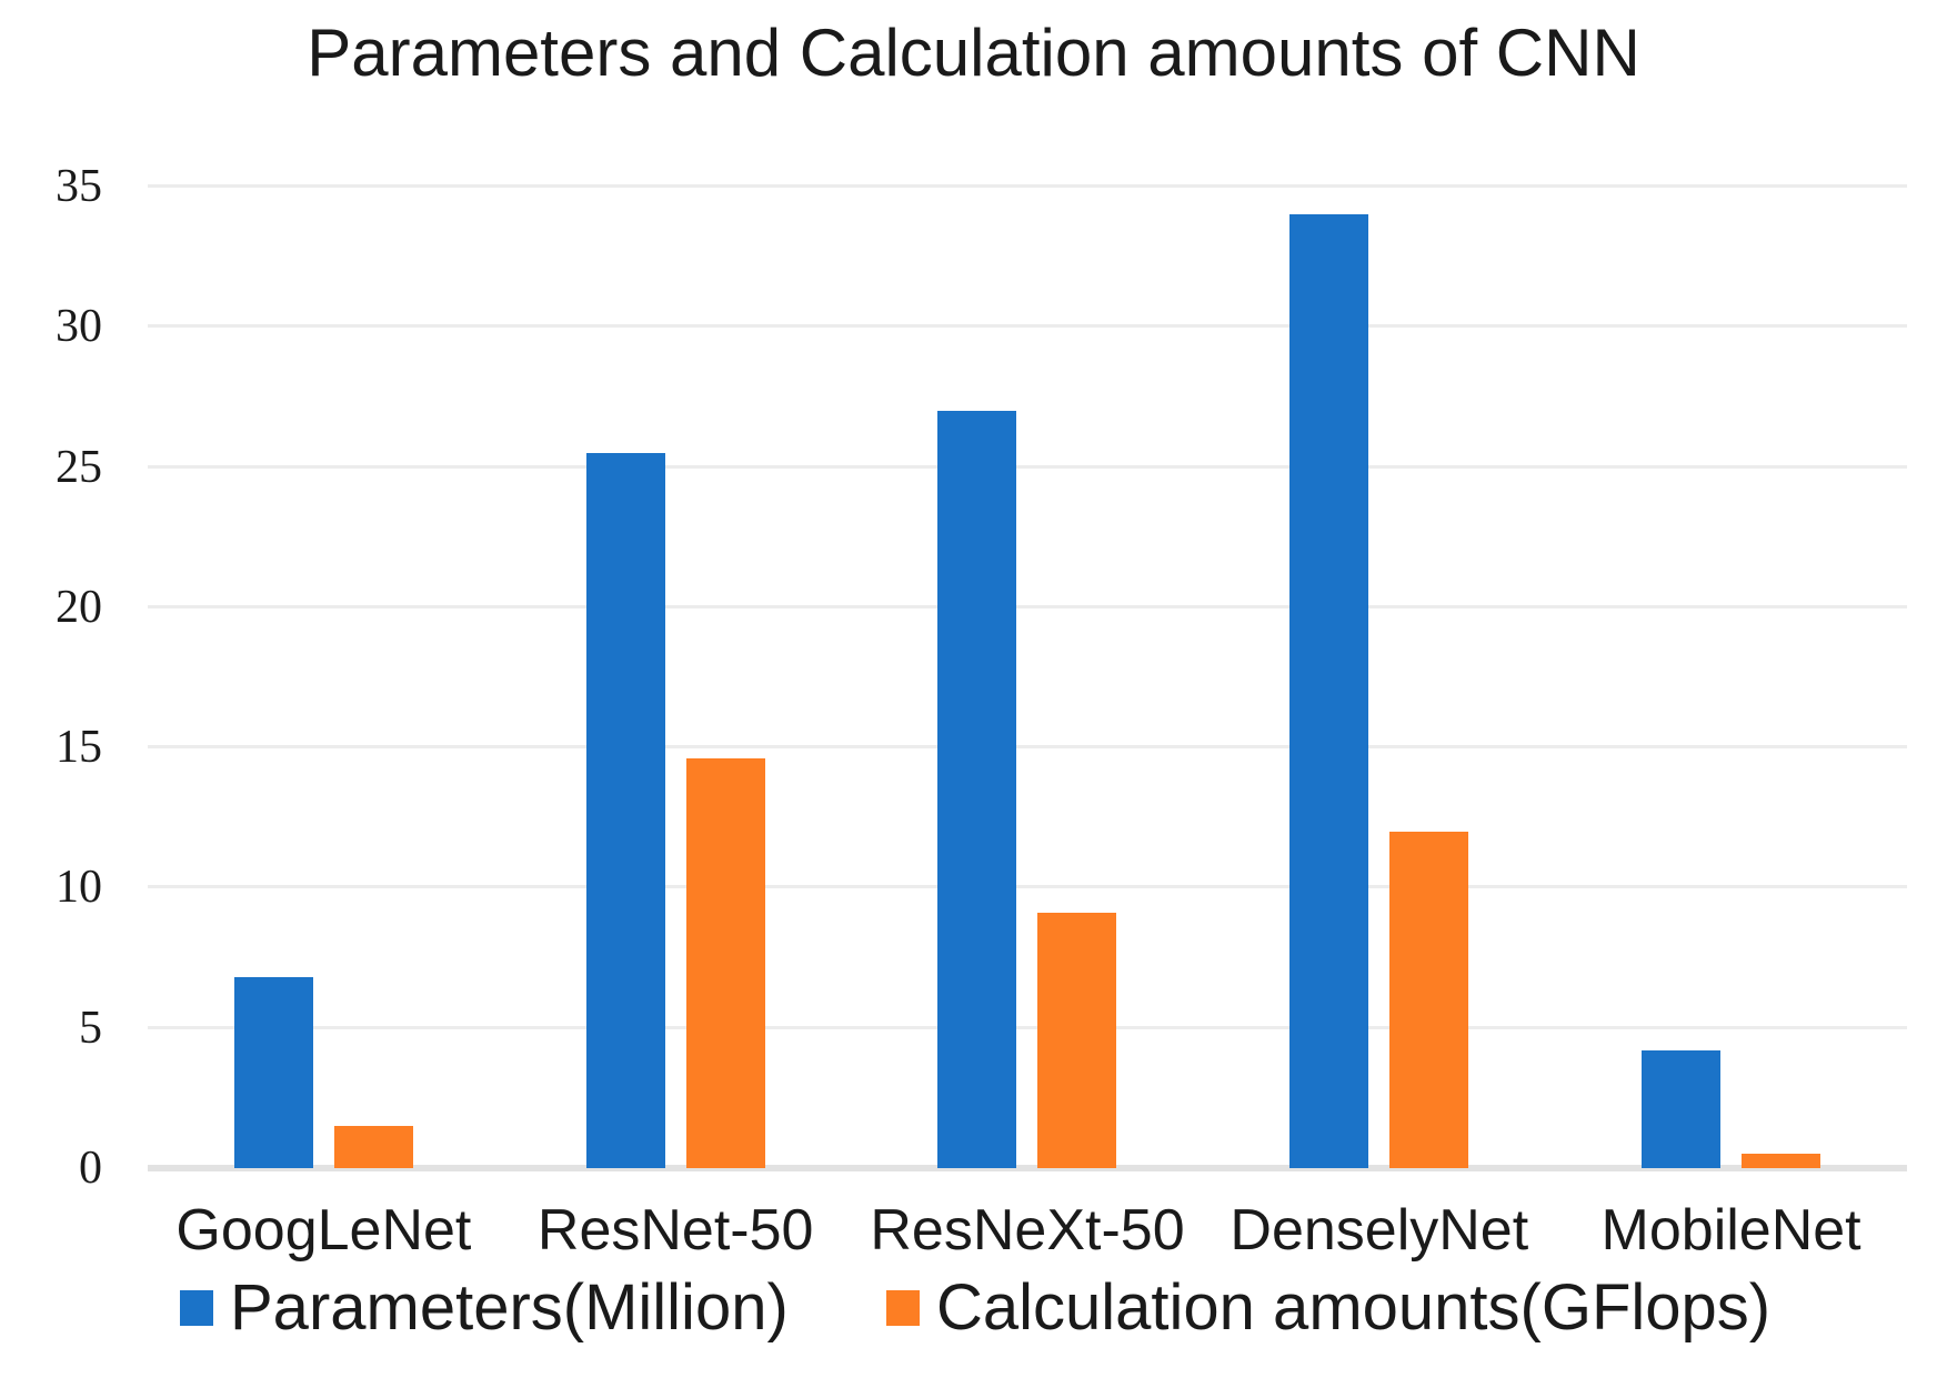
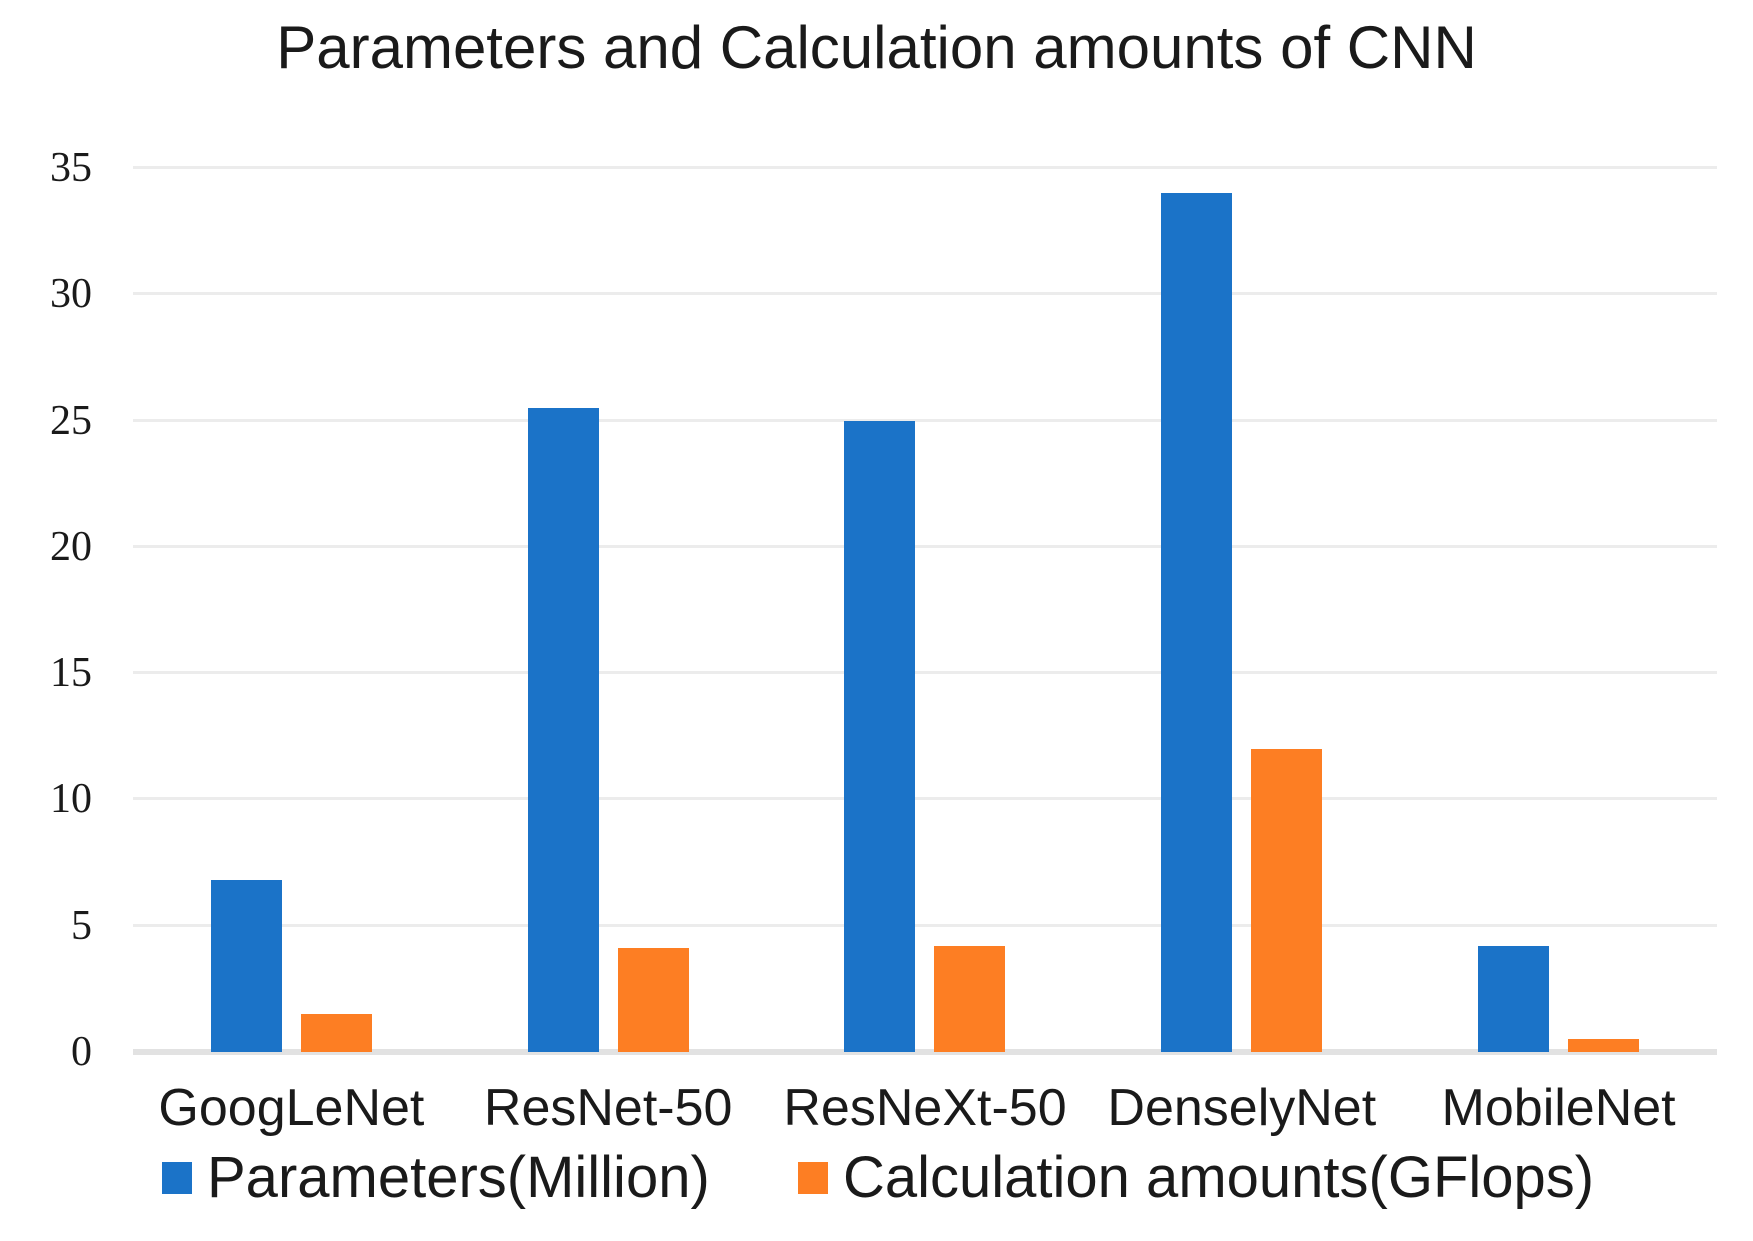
Calculation amounts(GFlops)/ResNet-50: 14.6 -> 4.1
Parameters(Million)/ResNeXt-50: 27.0 -> 25.0
Calculation amounts(GFlops)/ResNeXt-50: 9.1 -> 4.2
